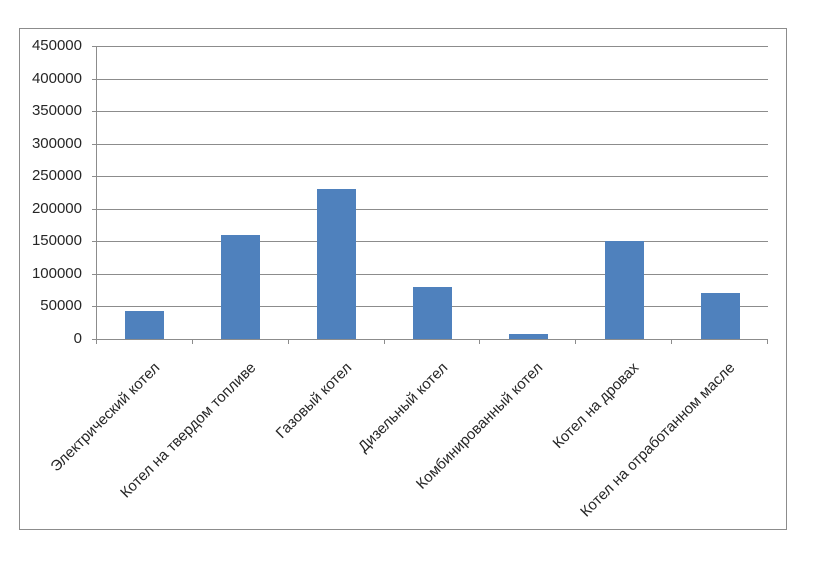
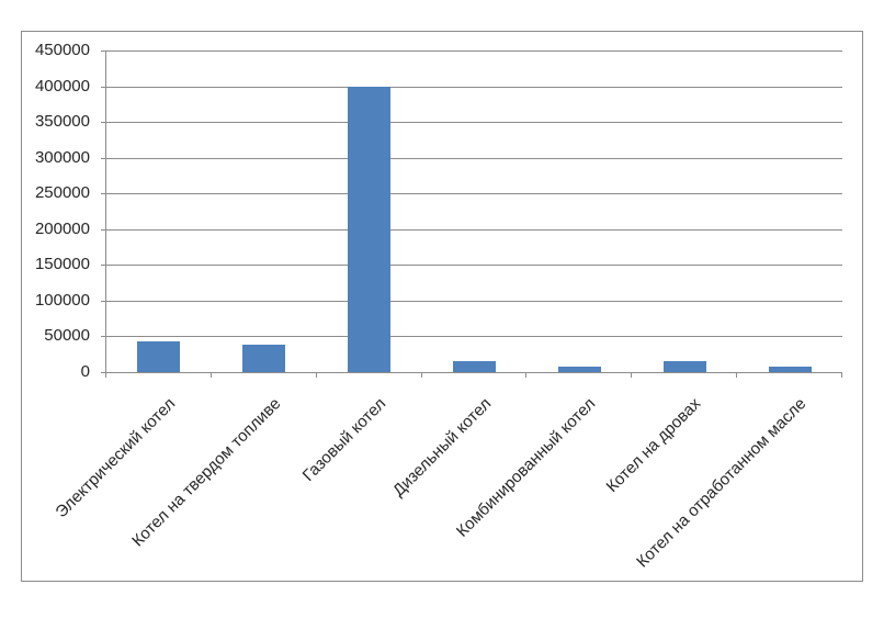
Котел на твердом топливе: 160000 -> 40000
Газовый котел: 230000 -> 400000
Дизельный котел: 80000 -> 20000
Котел на дровах: 150000 -> 20000
Котел на отработанном масле: 70000 -> 10000
